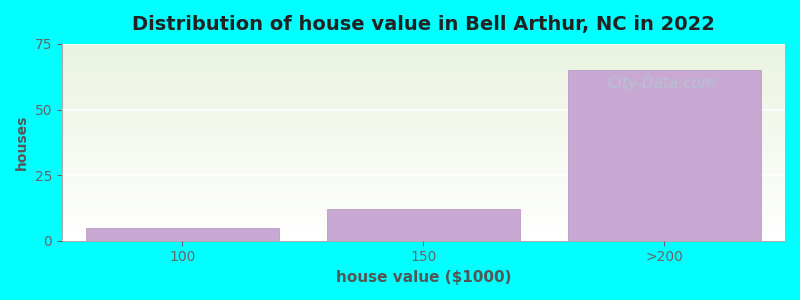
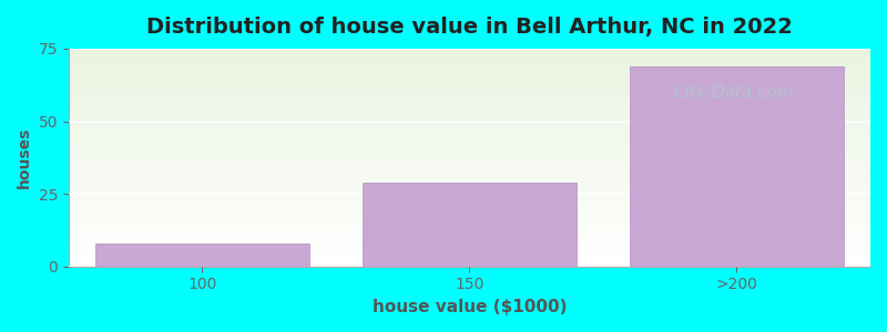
100: 5 -> 8
150: 12 -> 29
>200: 65 -> 69
